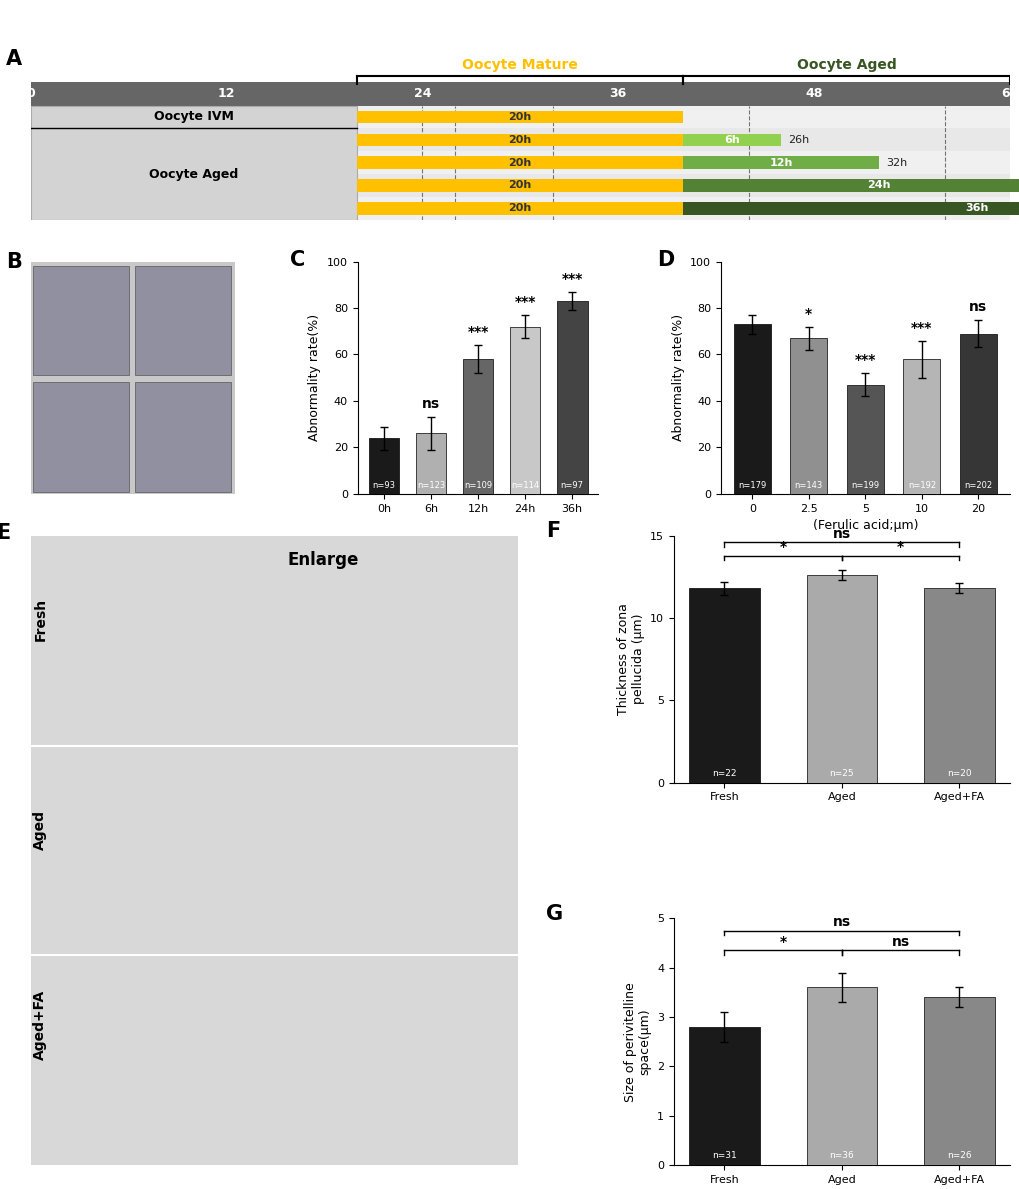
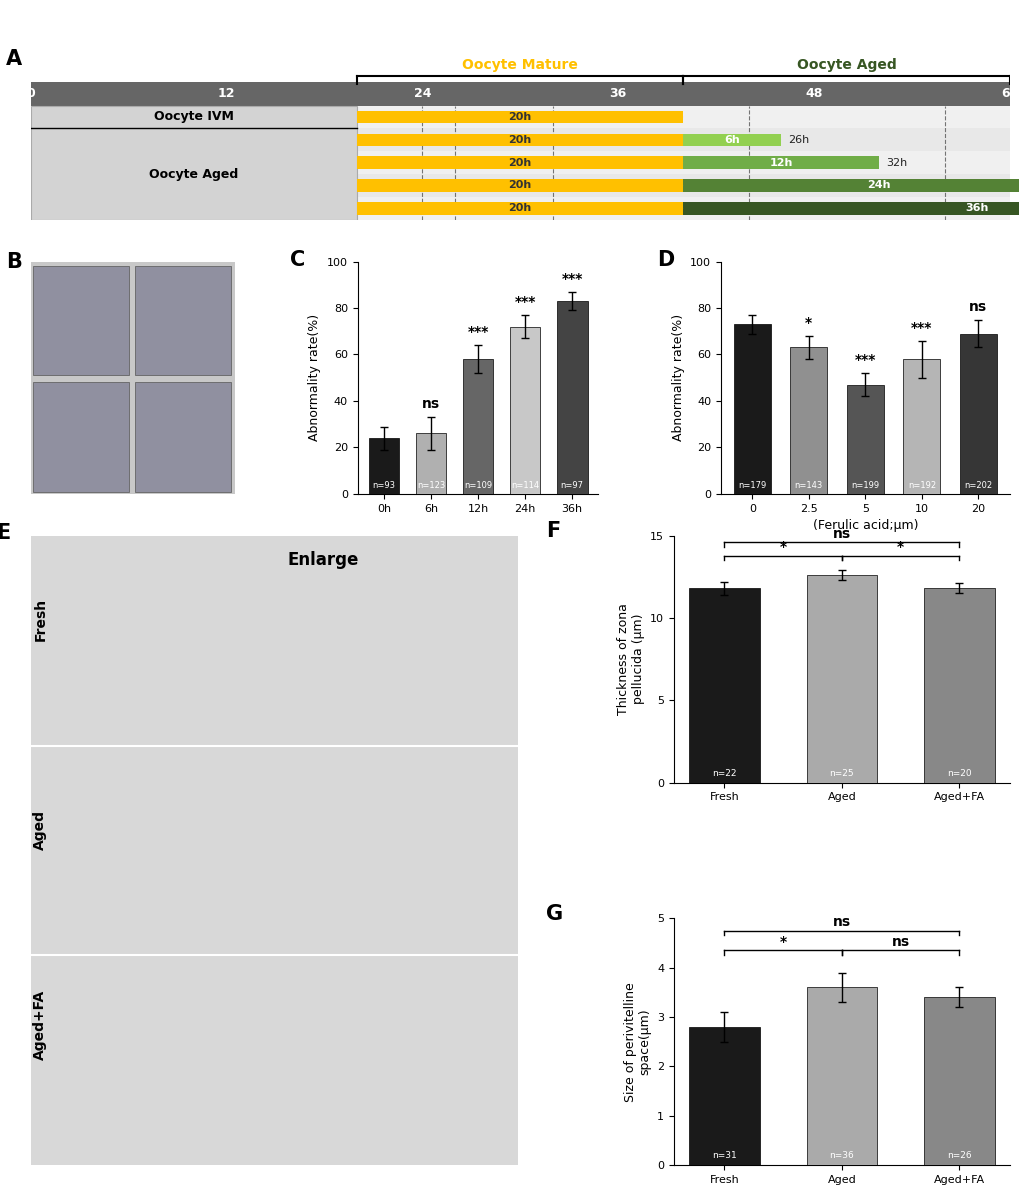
2.5: 67 -> 63
